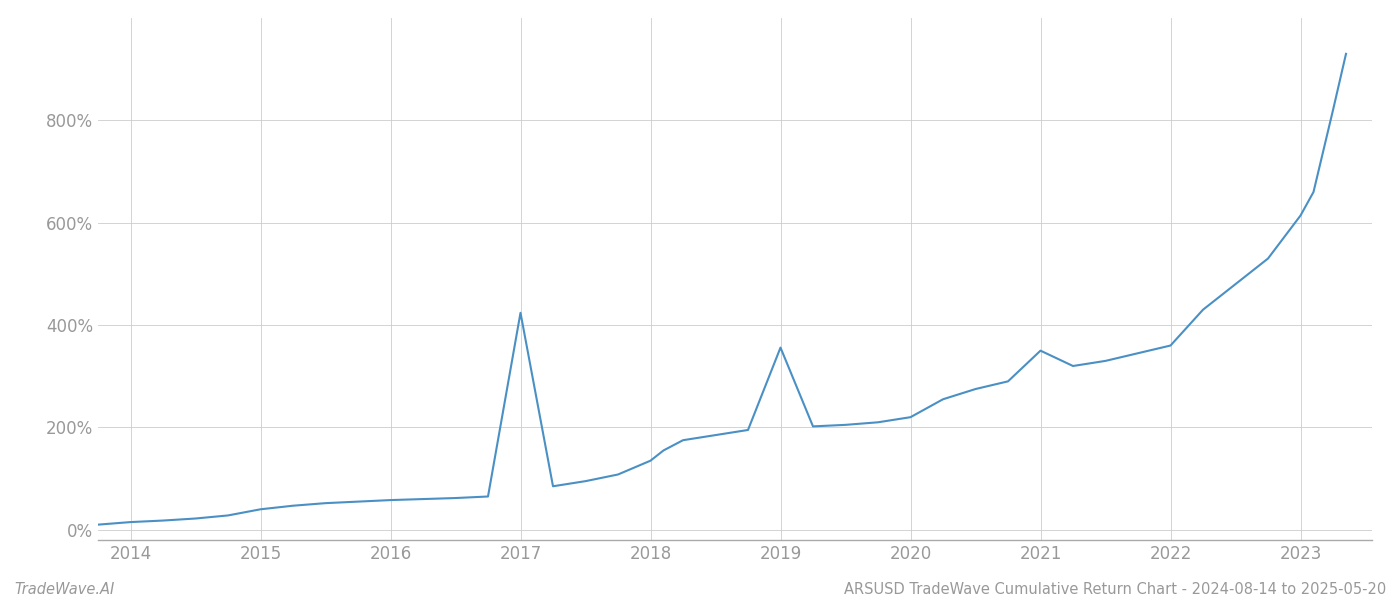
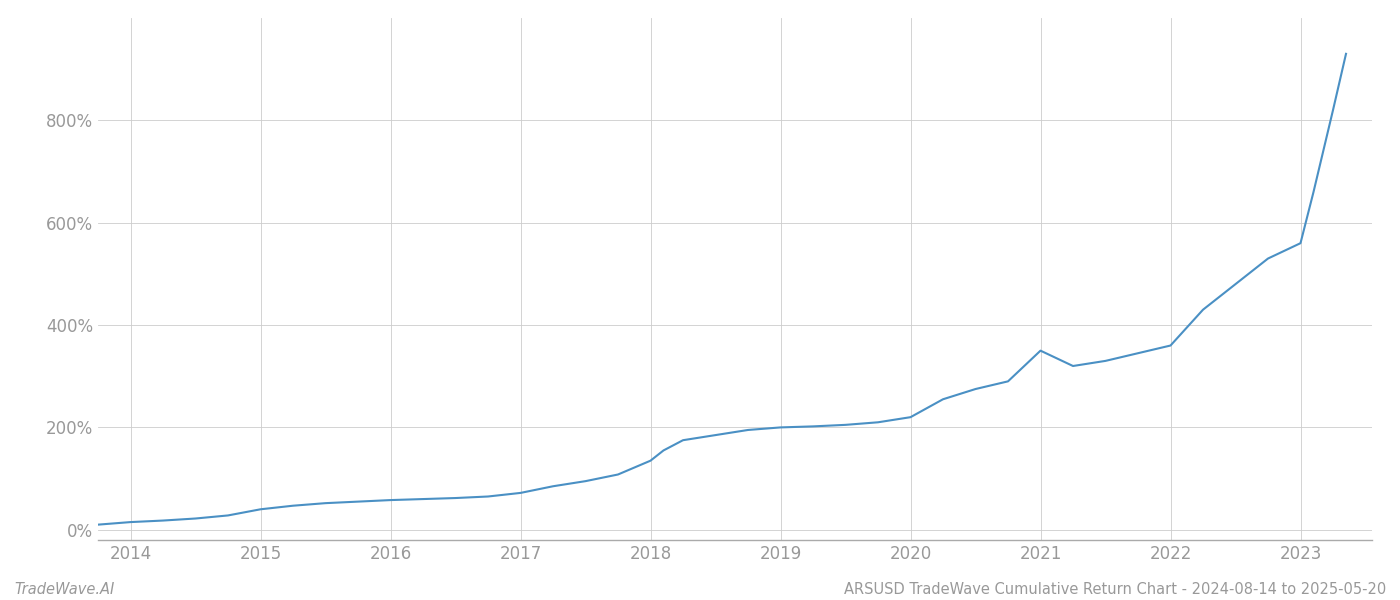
2017: 424% -> 72%
2019: 356% -> 200%
2023: 614% -> 560%
